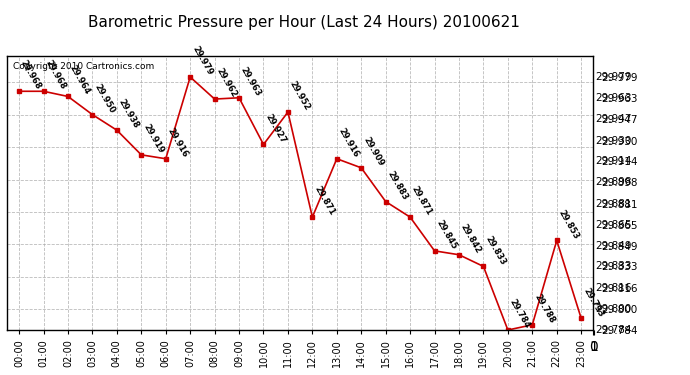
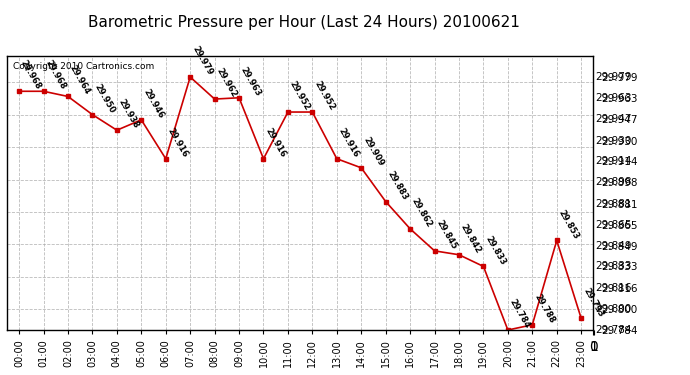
05:00: 29.919 -> 29.946
10:00: 29.927 -> 29.916
12:00: 29.871 -> 29.952
16:00: 29.871 -> 29.862
